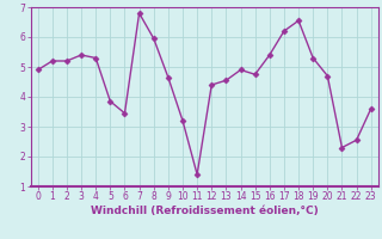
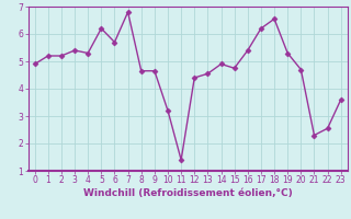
5: 3.85 -> 6.20
6: 3.45 -> 5.70
8: 5.95 -> 4.65
